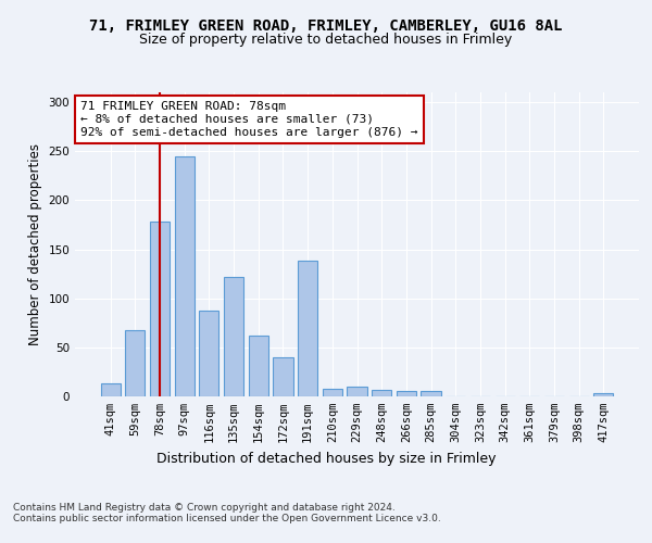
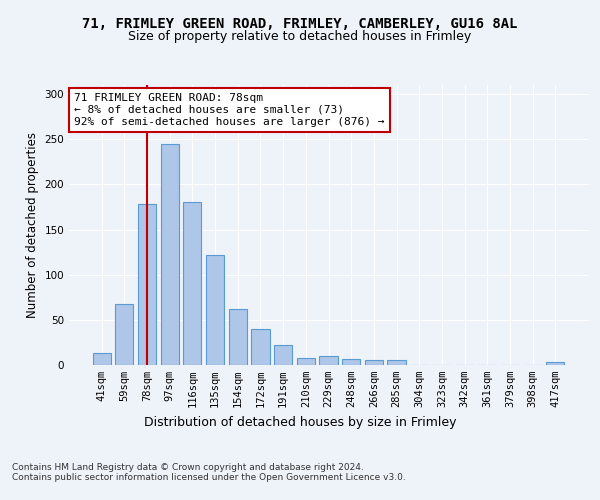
116sqm: 88 -> 181
191sqm: 138 -> 22
